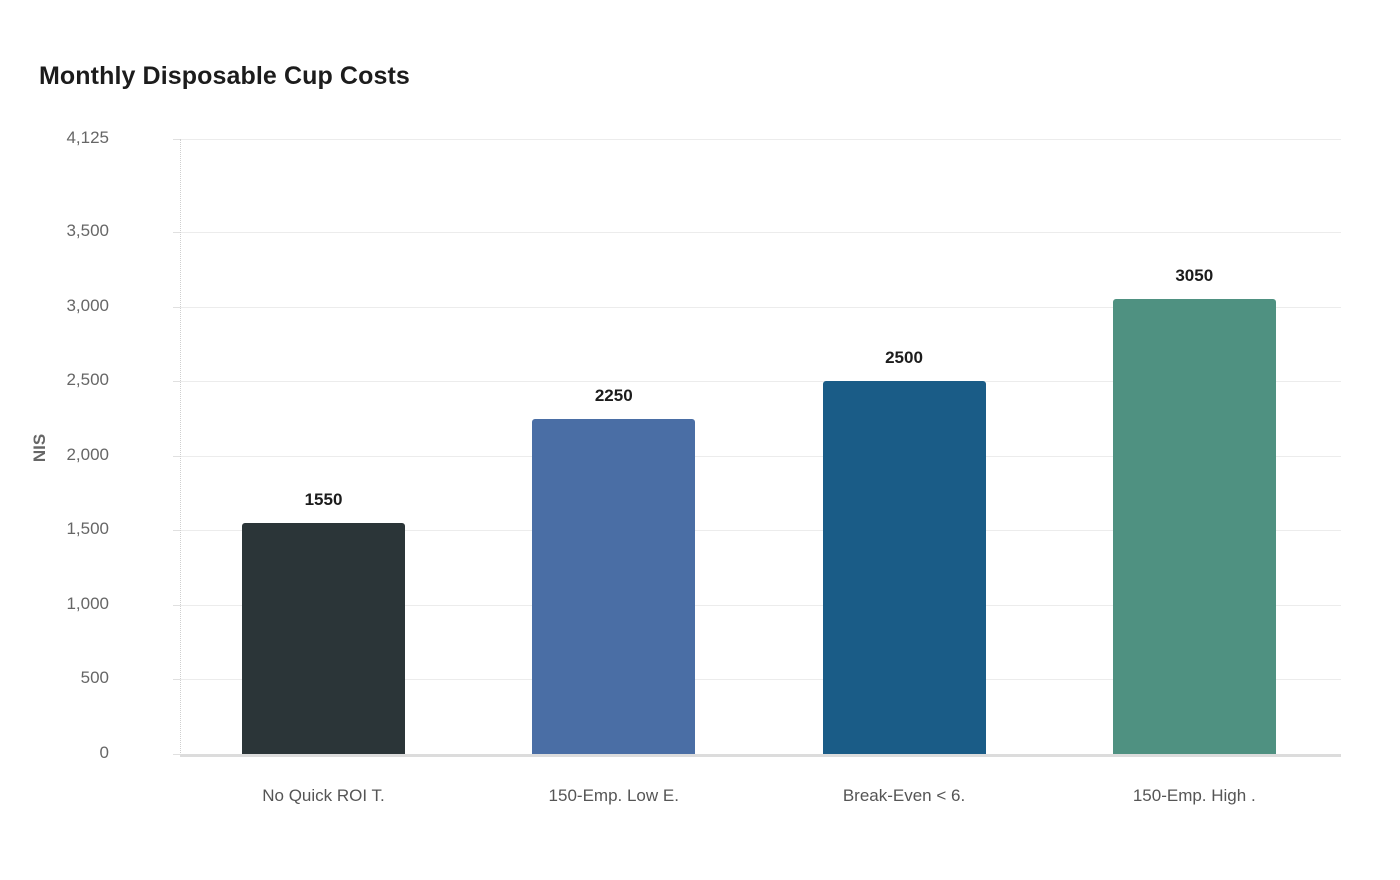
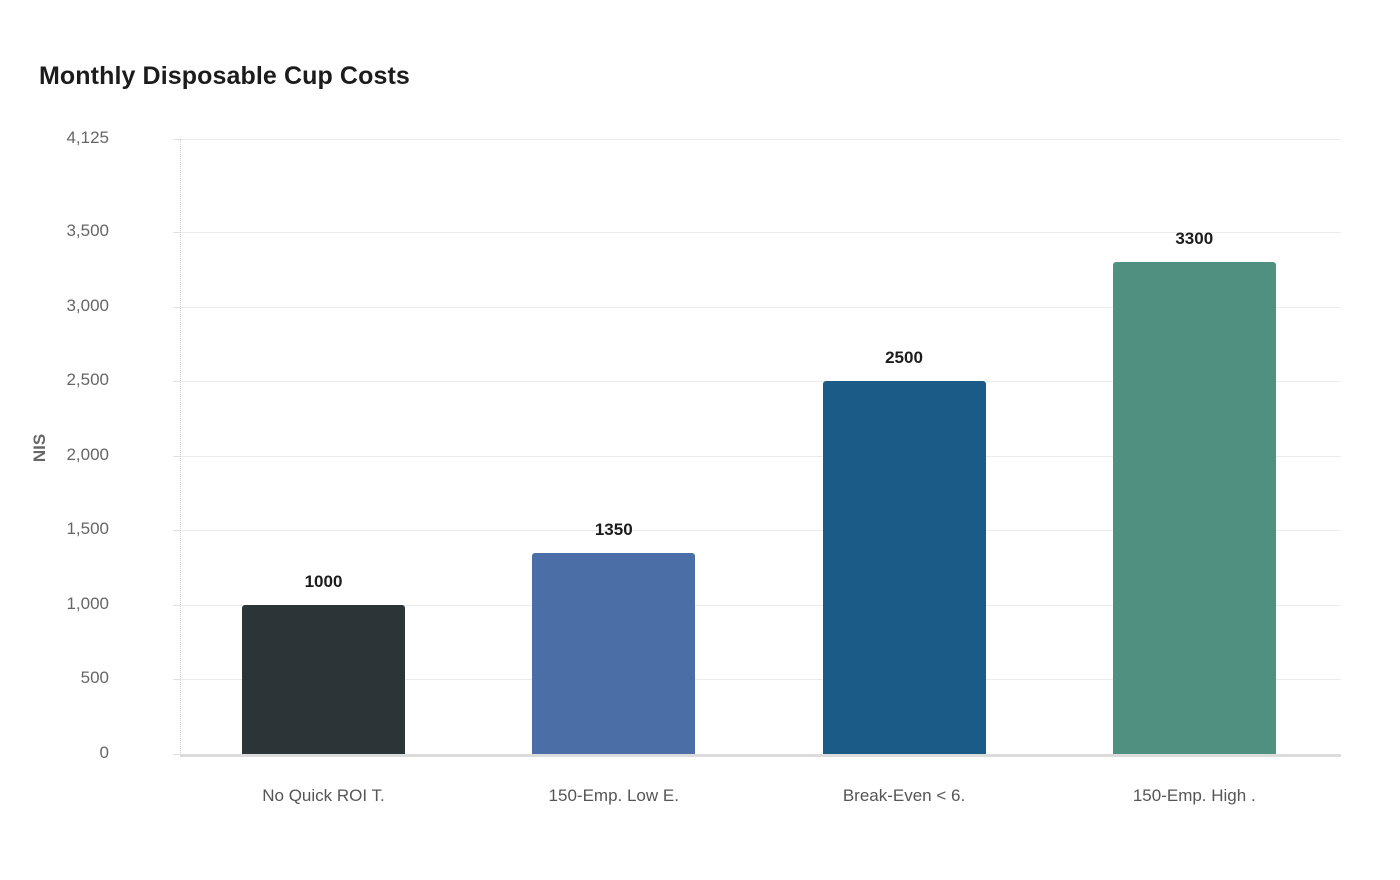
No Quick ROI T.: 1550 -> 1000
150-Emp. Low E.: 2250 -> 1350
150-Emp. High .: 3050 -> 3300
